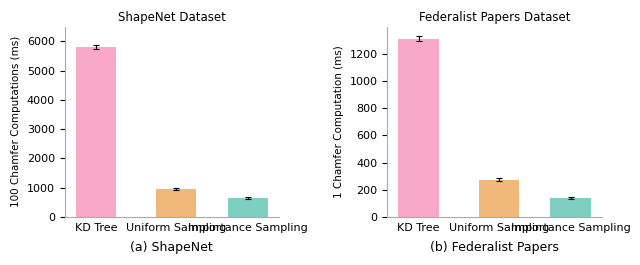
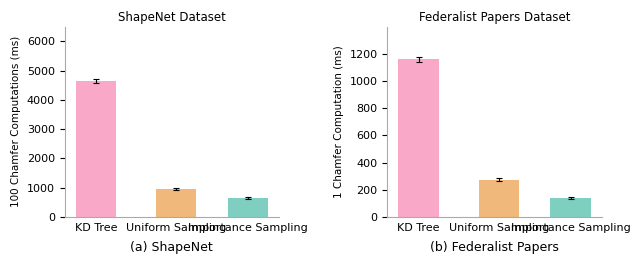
ShapeNet Dataset/KD Tree: 5800 -> 4650
Federalist Papers Dataset/KD Tree: 1310 -> 1160
